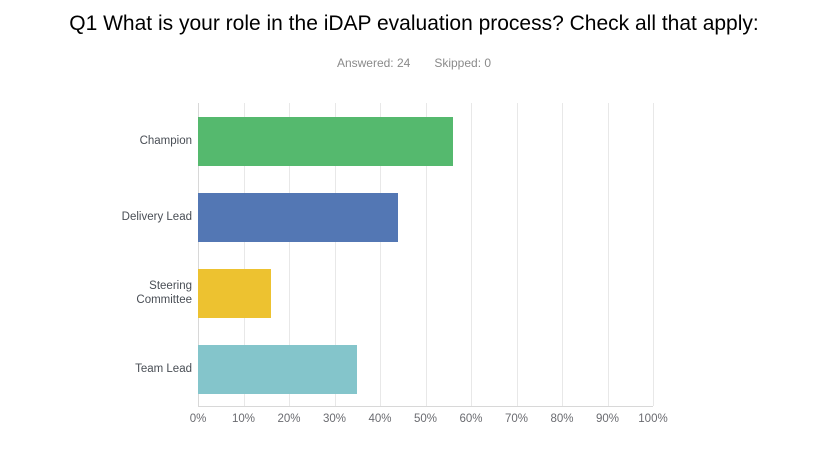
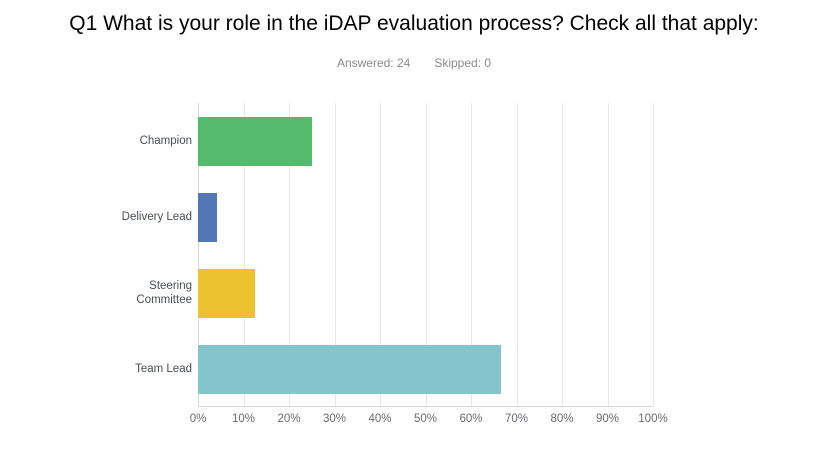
Champion: 56% -> 25%
Delivery Lead: 44% -> 4%
Steering Committee: 16% -> 12%
Team Lead: 35% -> 67%
